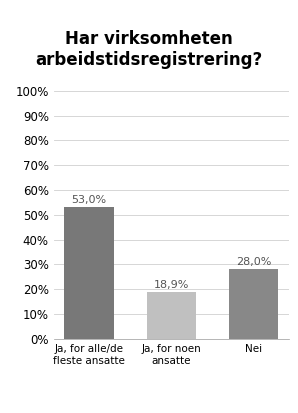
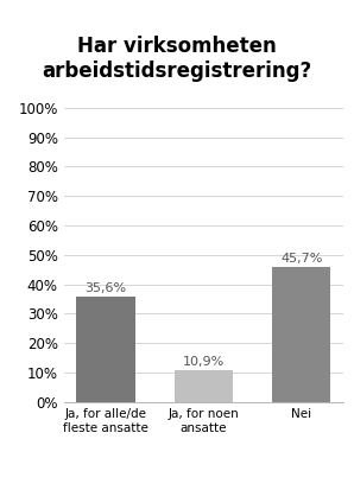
Ja, for alle/de fleste ansatte: 53,0% -> 35,6%
Ja, for noen ansatte: 18,9% -> 10,9%
Nei: 28,0% -> 45,7%
